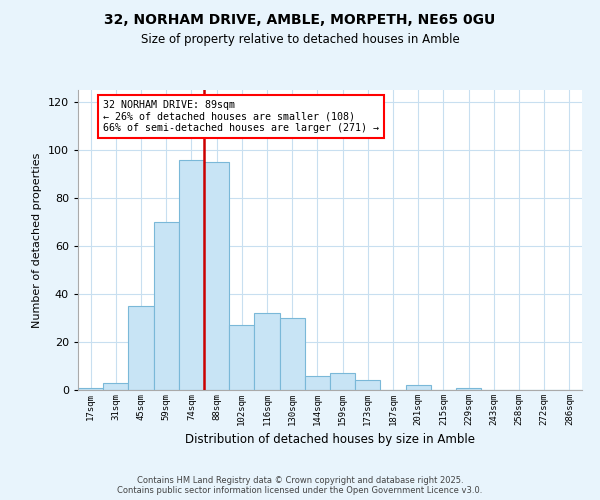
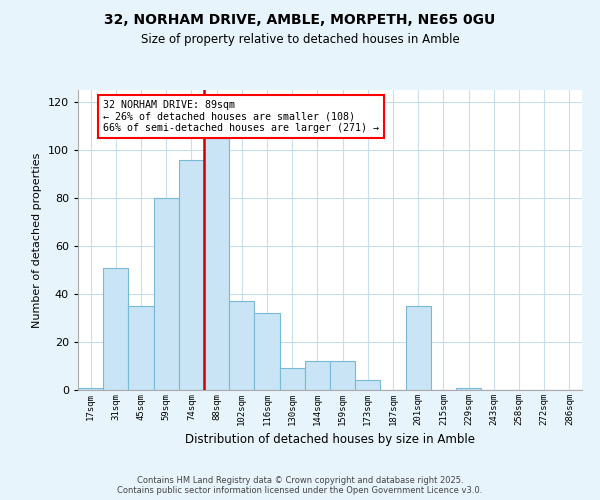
31sqm: 3 -> 51
59sqm: 70 -> 80
88sqm: 95 -> 105
102sqm: 27 -> 37
130sqm: 30 -> 9
144sqm: 6 -> 12
159sqm: 7 -> 12
201sqm: 2 -> 35
